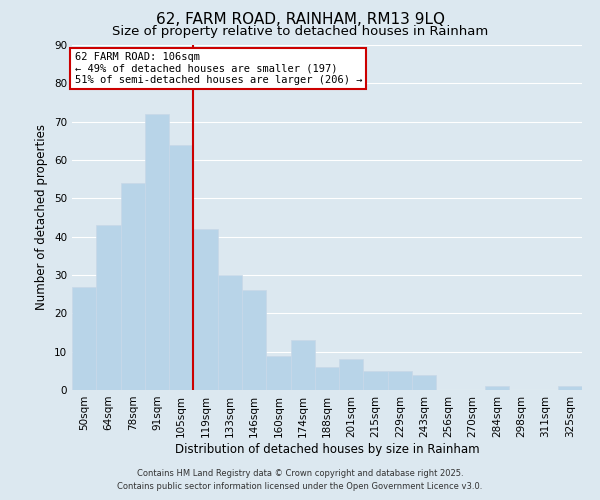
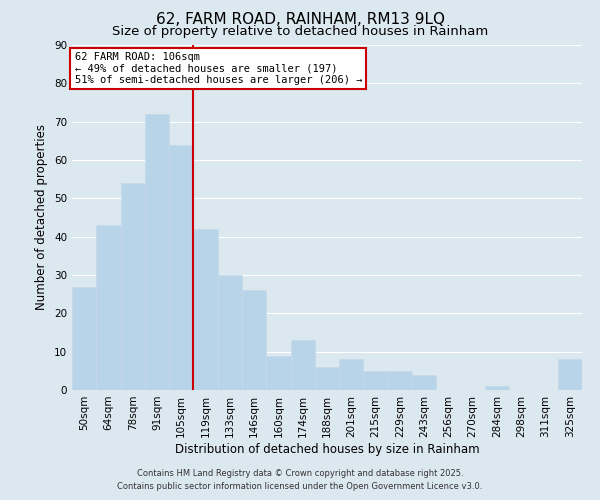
325sqm: 1 -> 8
